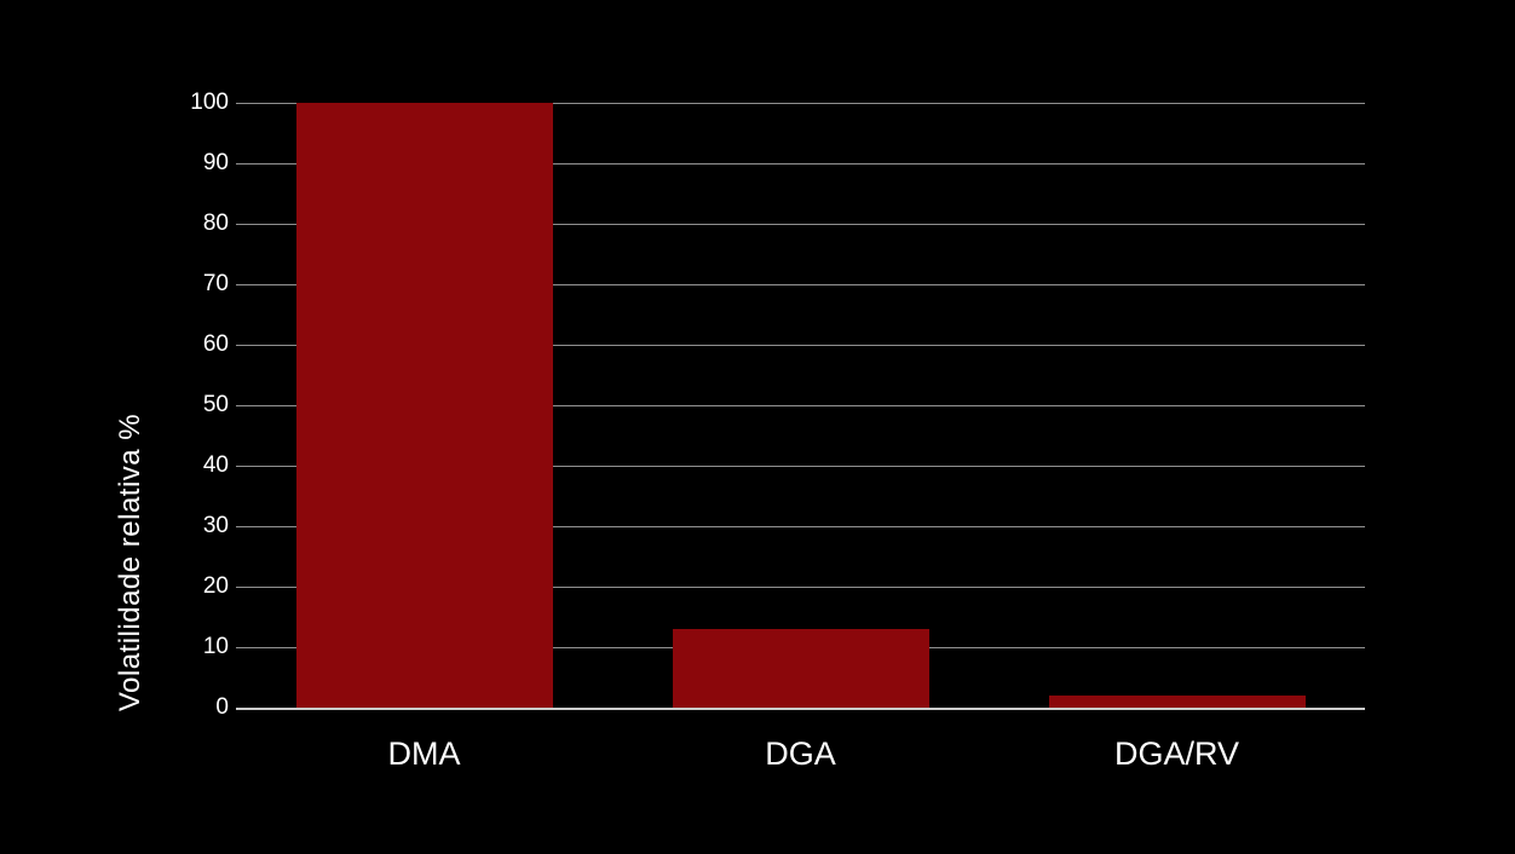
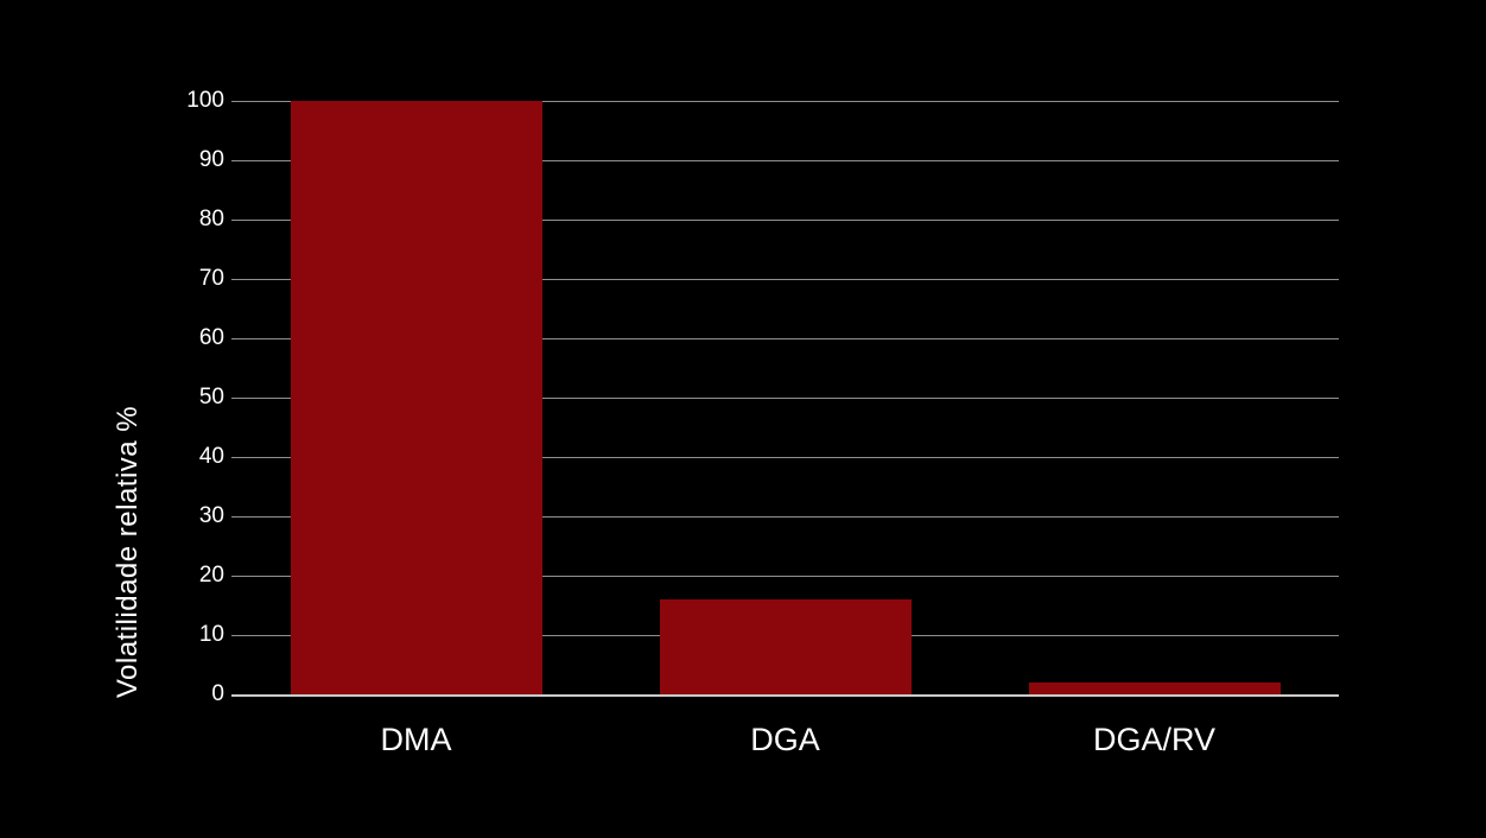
DGA: 13 -> 16
